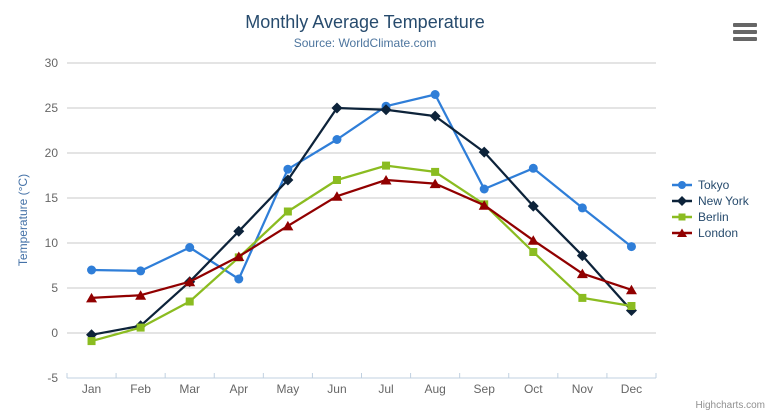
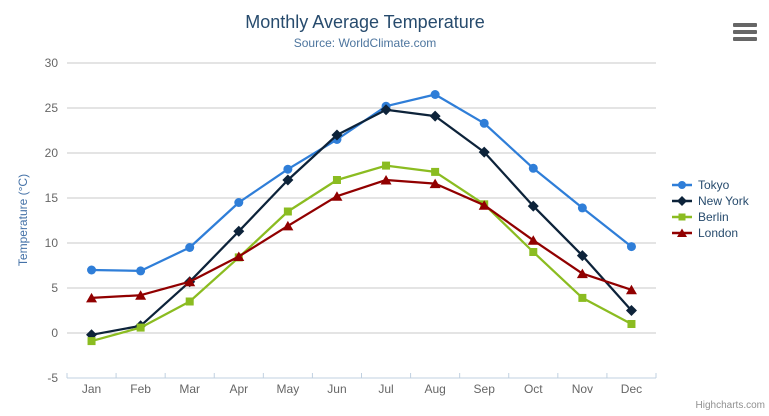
Tokyo/Apr: 6 -> 14
New York/Jun: 25 -> 22
Tokyo/Sep: 16 -> 23
Berlin/Dec: 3 -> 1
